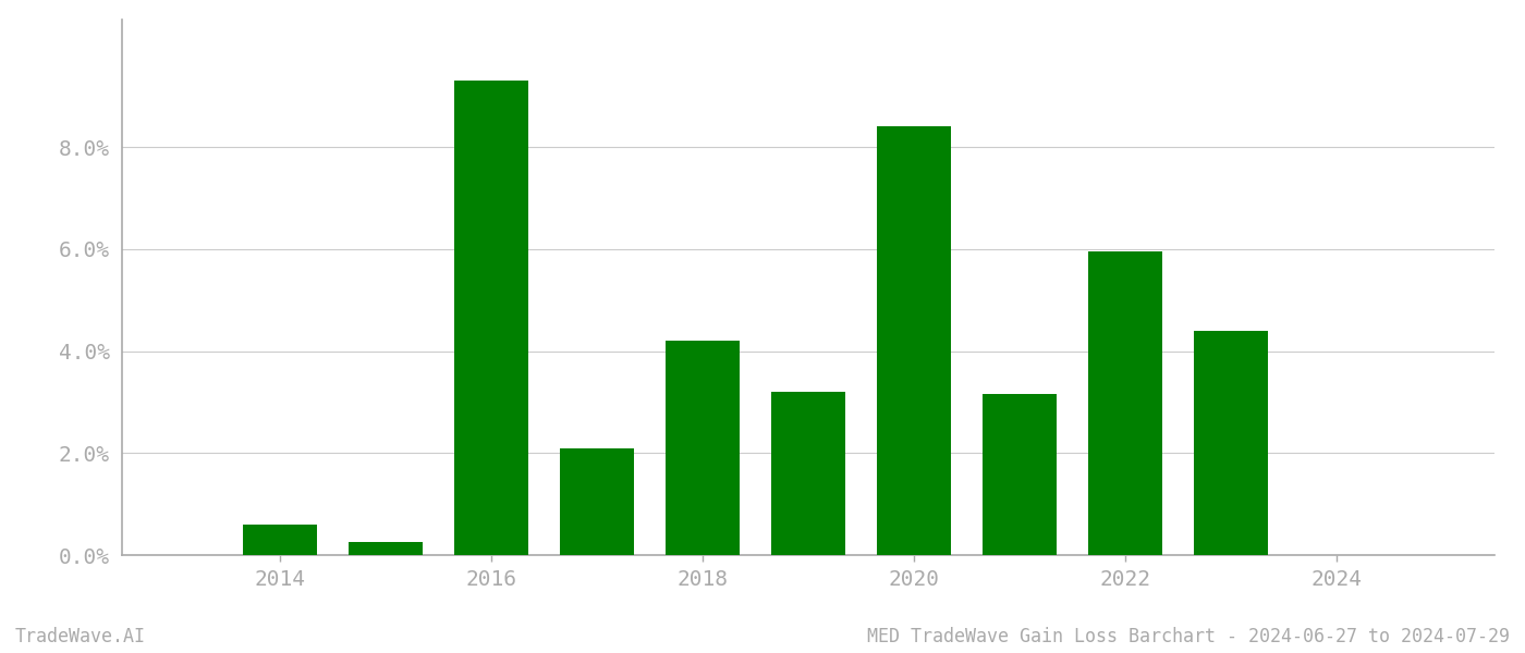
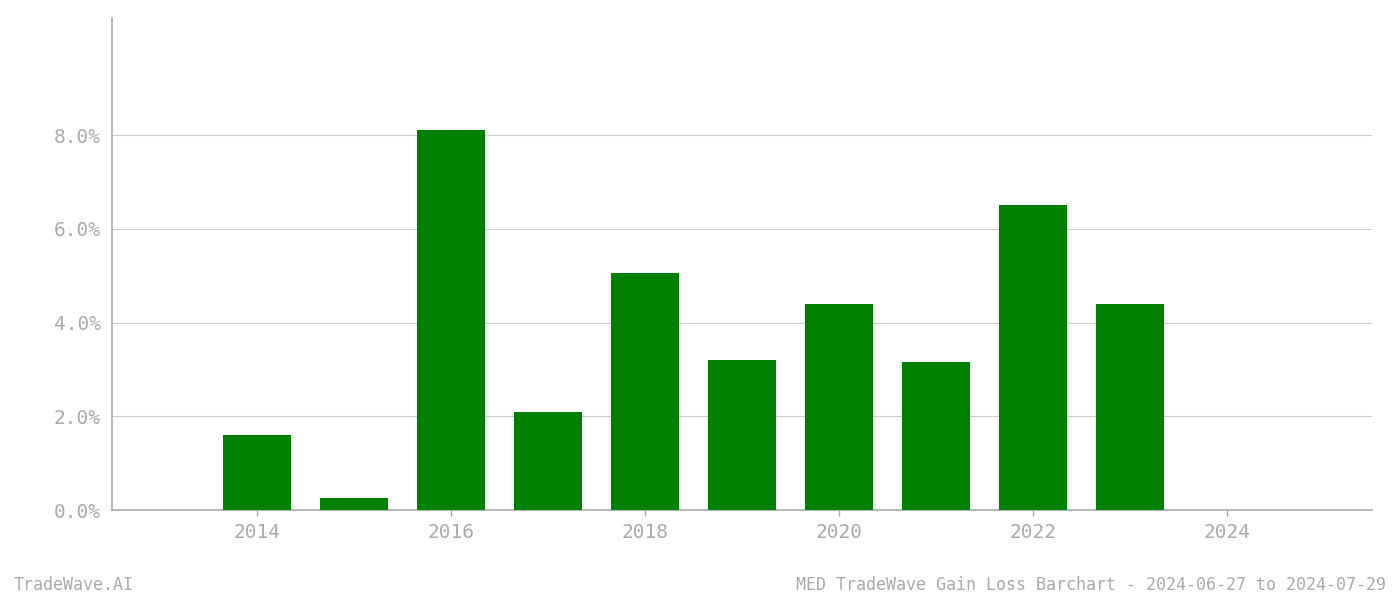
2014: 0.60% -> 1.60%
2016: 9.30% -> 8.10%
2018: 4.20% -> 5.05%
2020: 8.40% -> 4.40%
2022: 5.95% -> 6.50%
